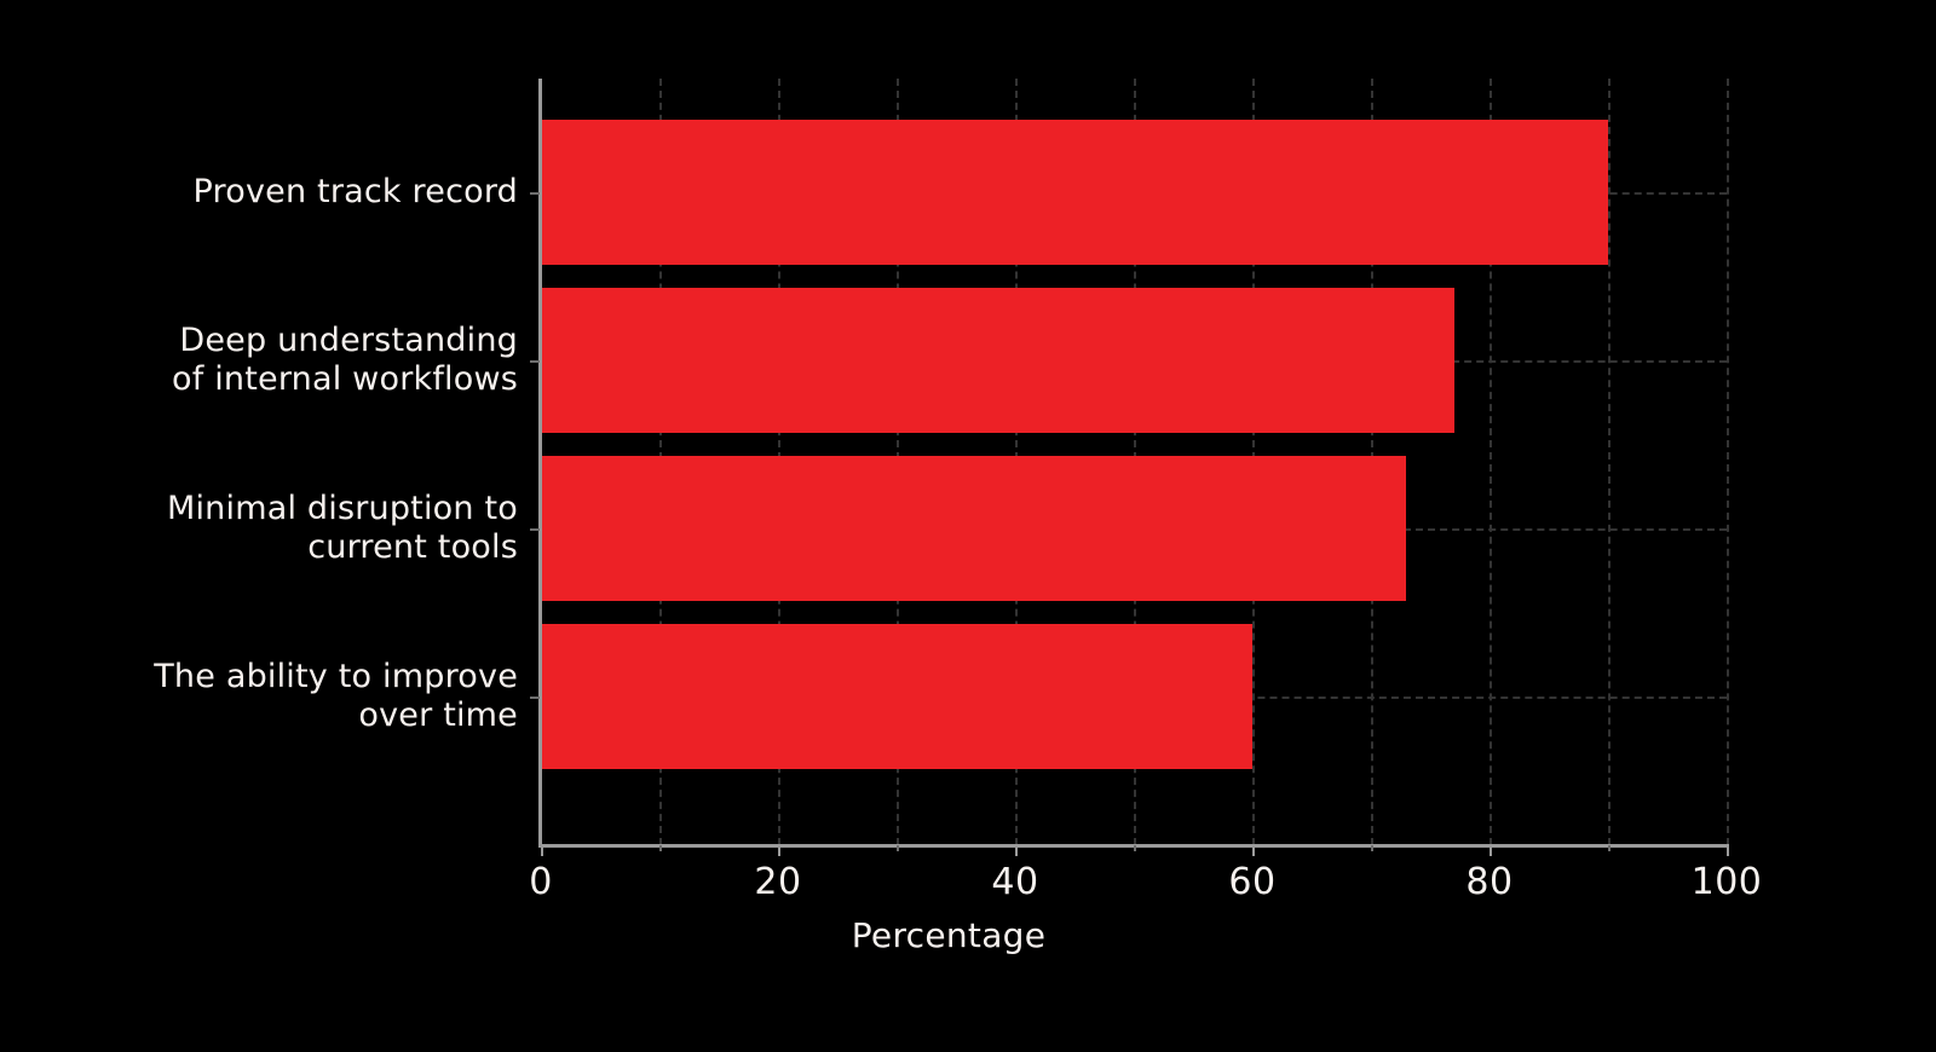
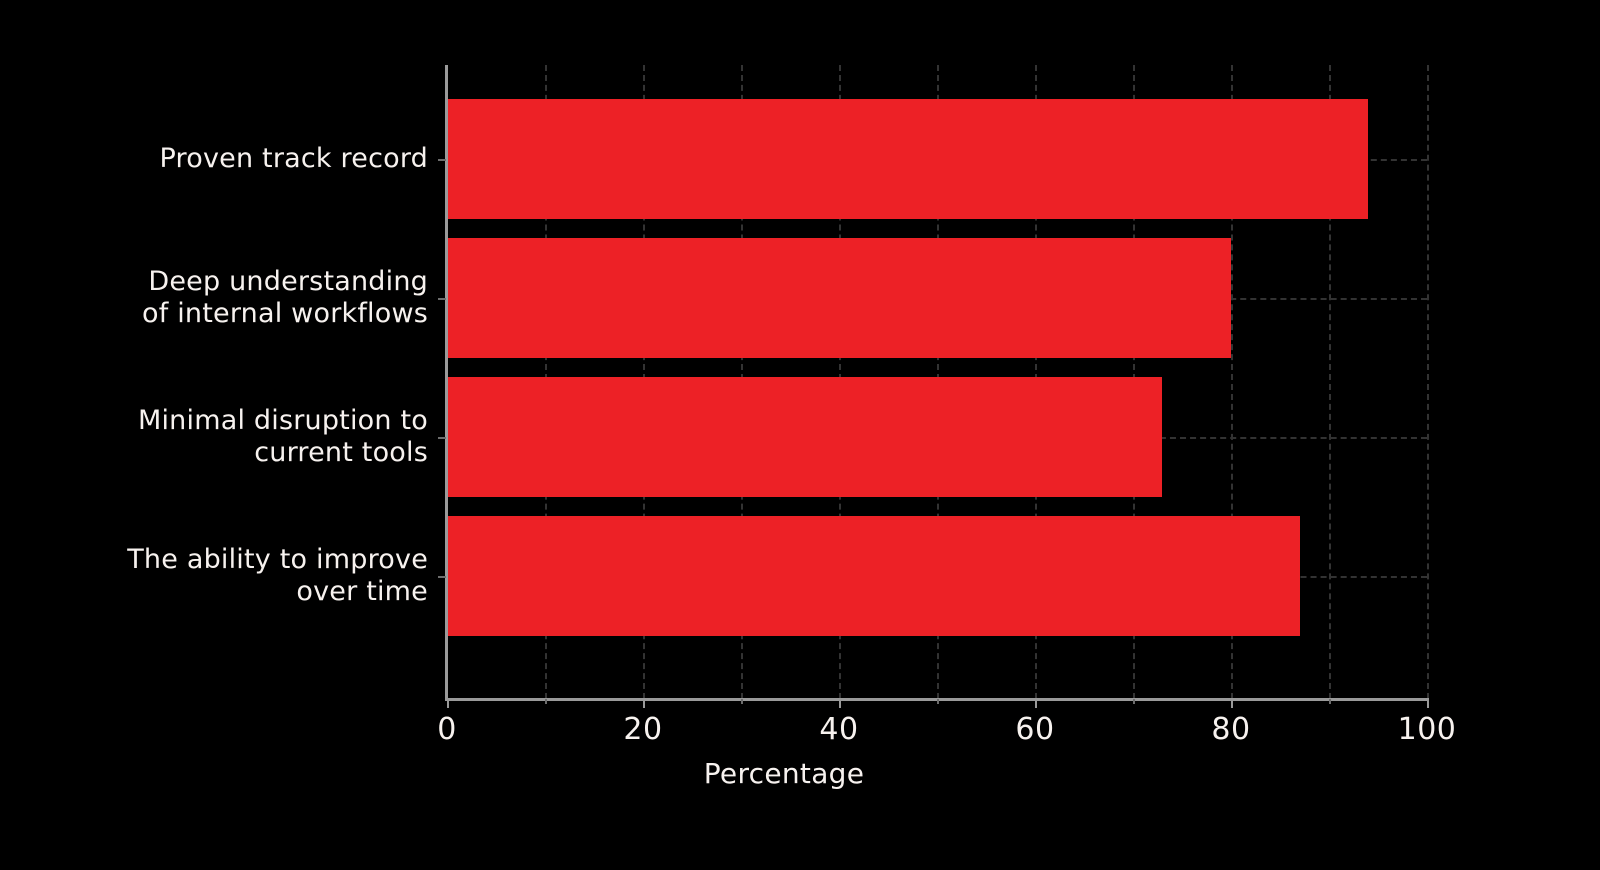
Proven track record: 90 -> 94
Deep understanding of internal workflows: 77 -> 80
The ability to improve over time: 60 -> 87
